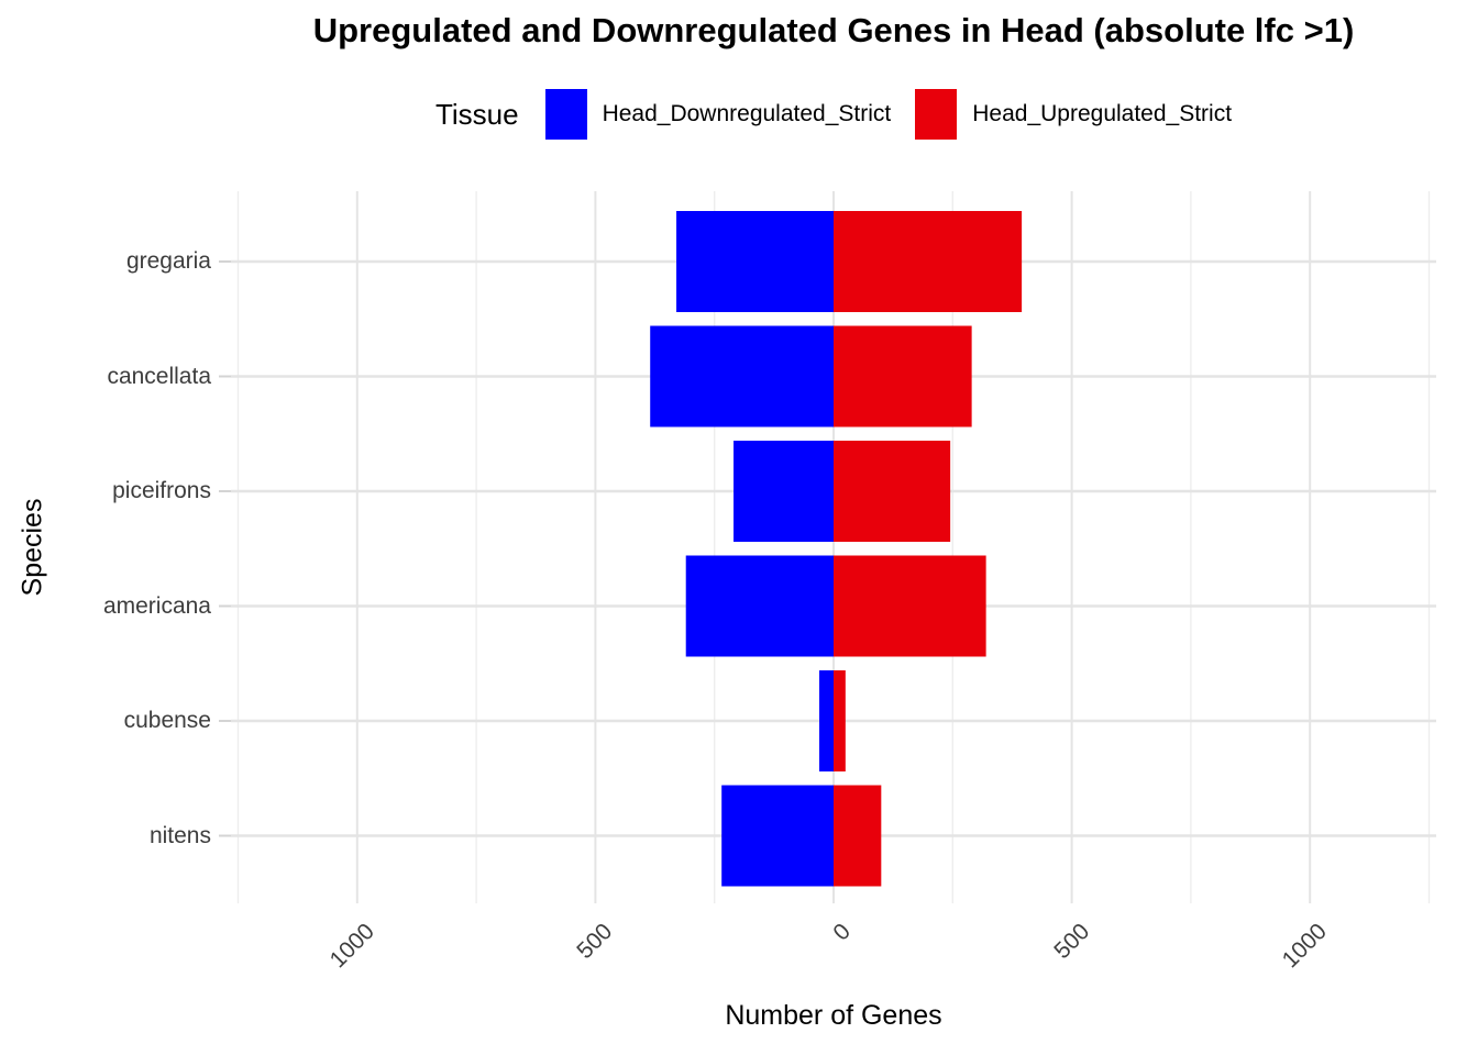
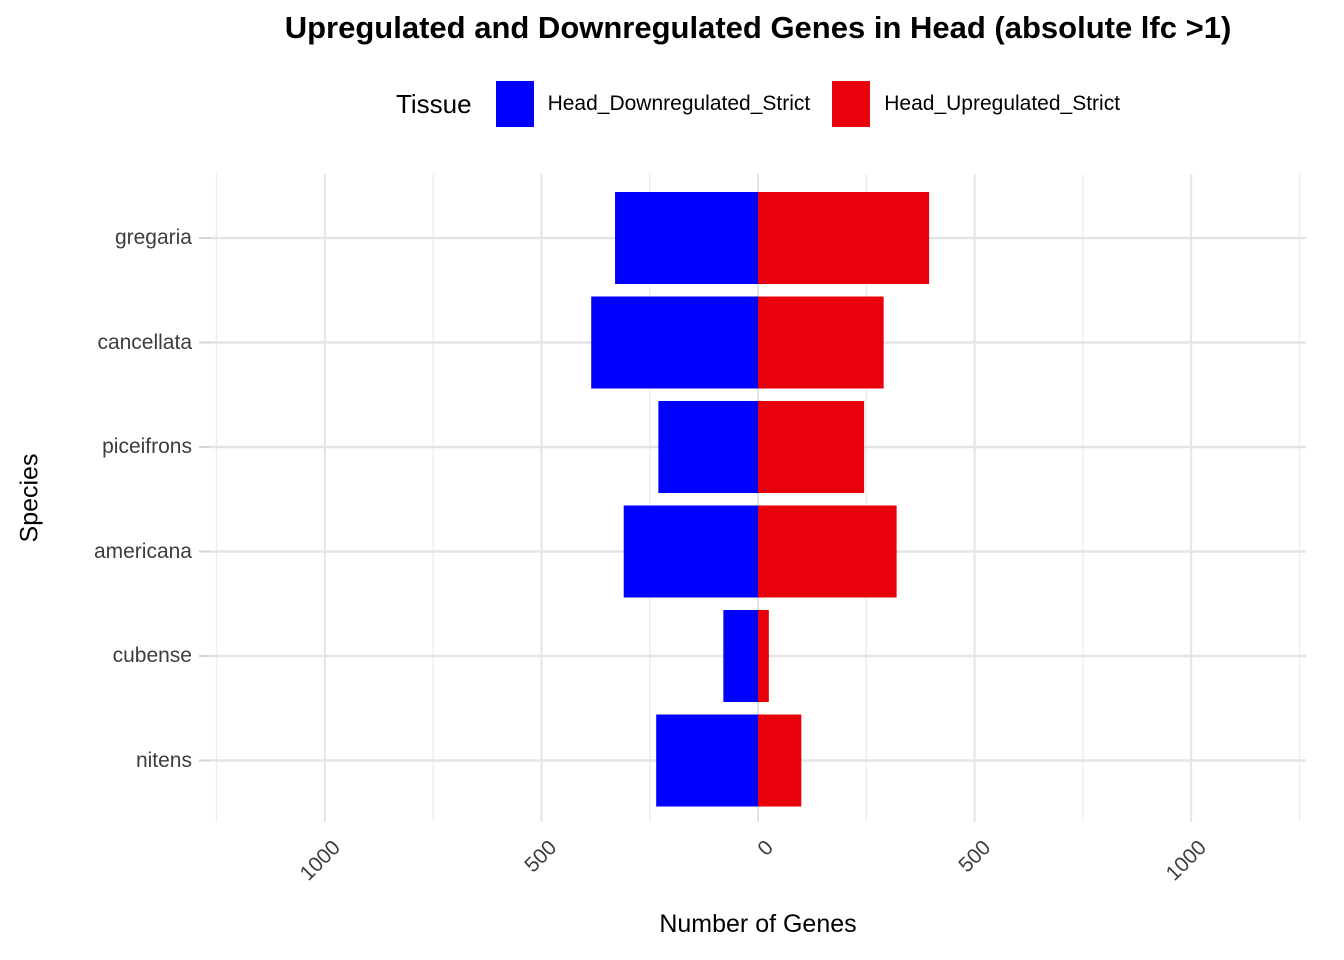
Head_Downregulated_Strict/piceifrons: 210 -> 230
Head_Downregulated_Strict/cubense: 30 -> 80
